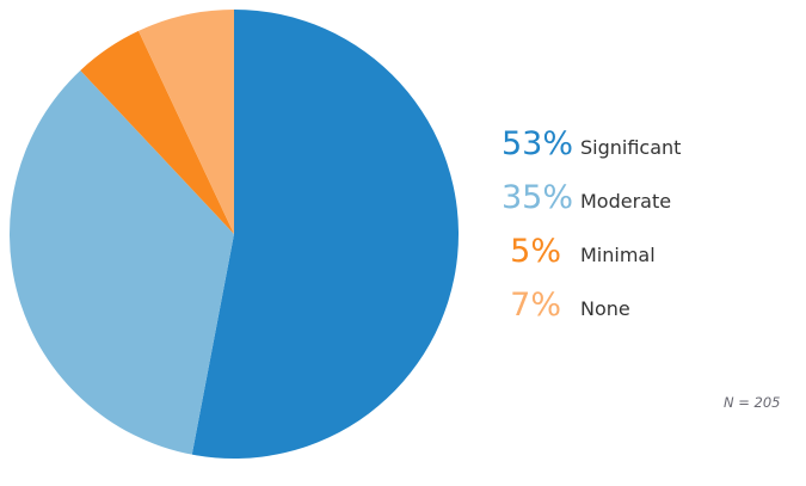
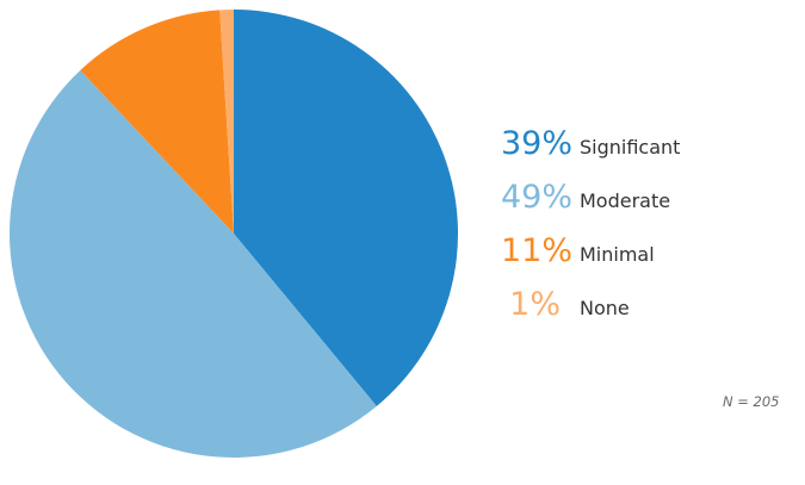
Significant: 53% -> 39%
Moderate: 35% -> 49%
Minimal: 5% -> 11%
None: 7% -> 1%
